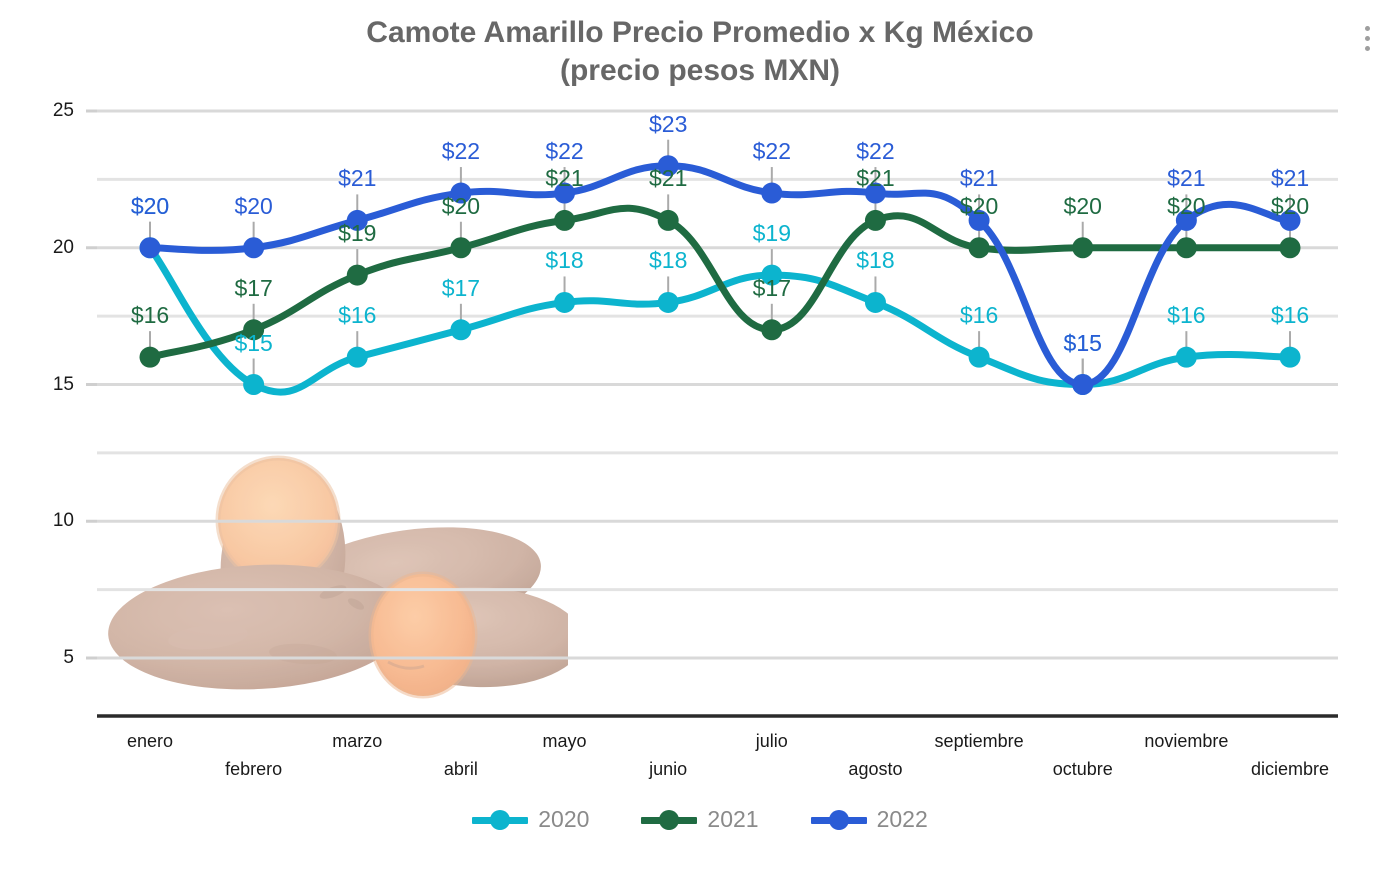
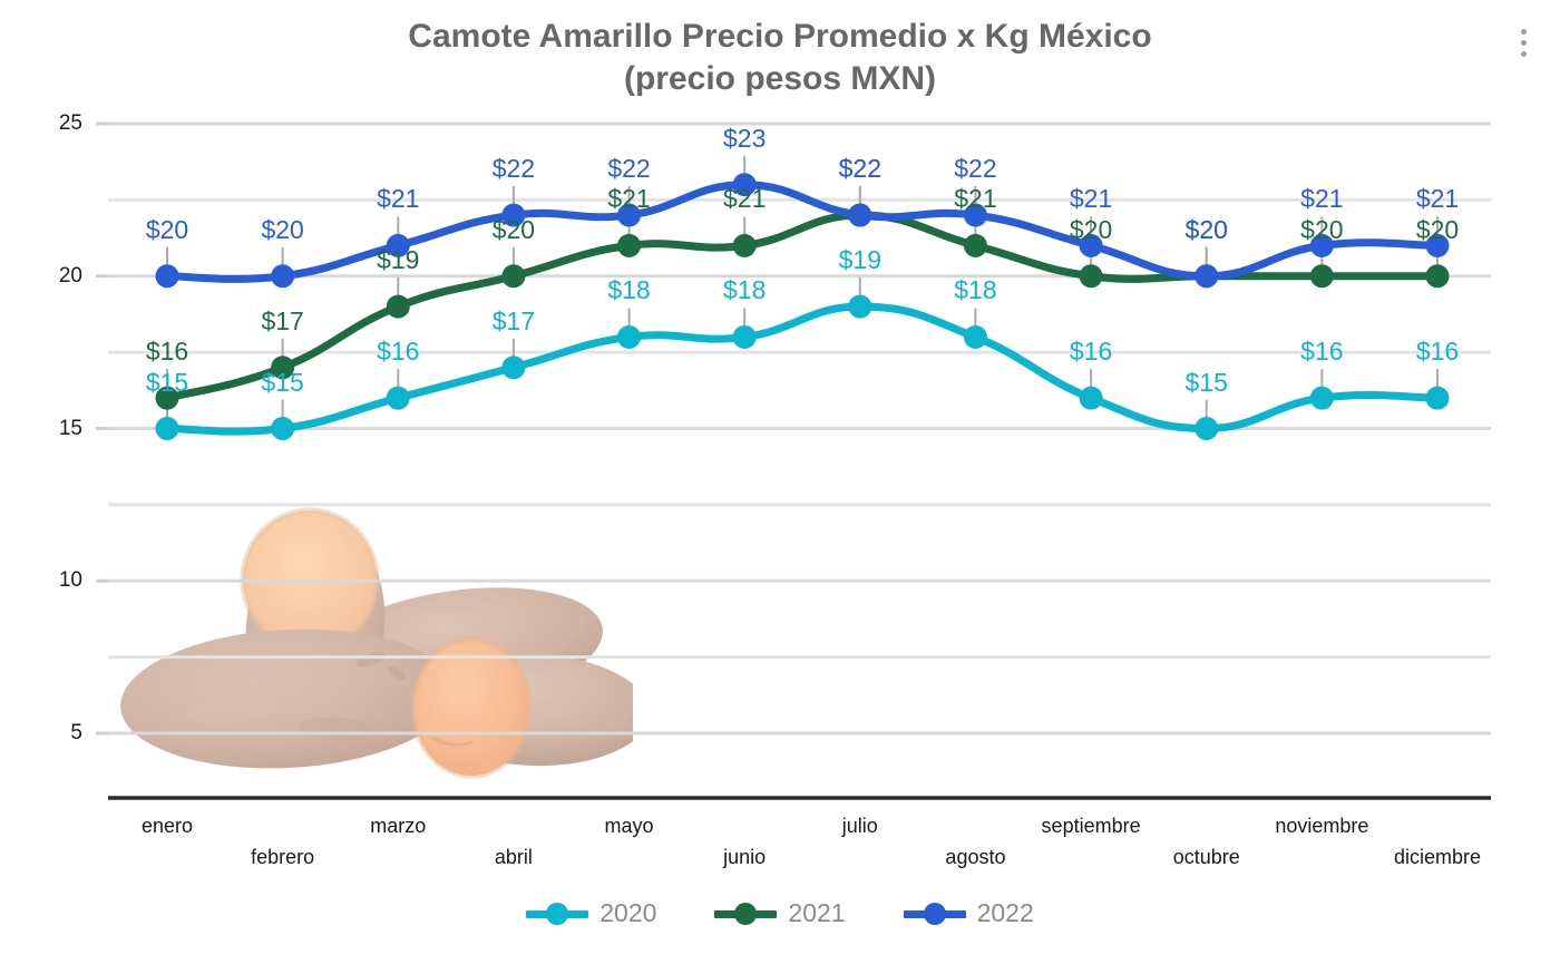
2020/enero: $20 -> $15
2021/julio: $17 -> $22
2022/octubre: $15 -> $20
